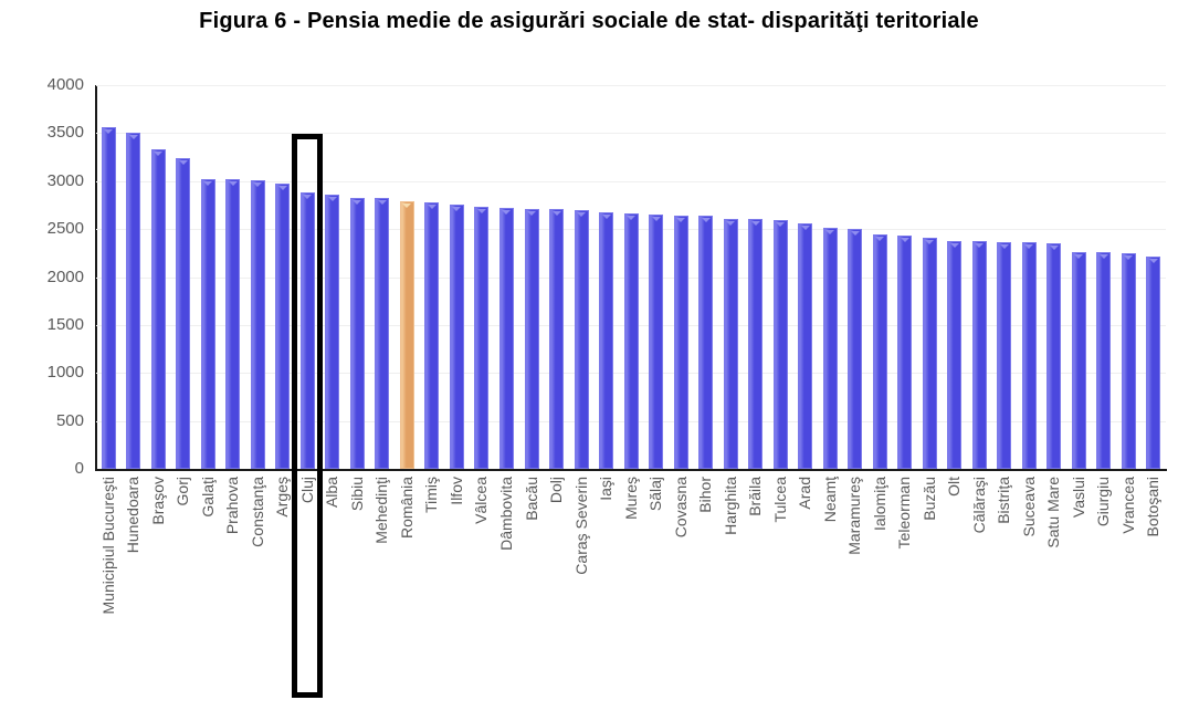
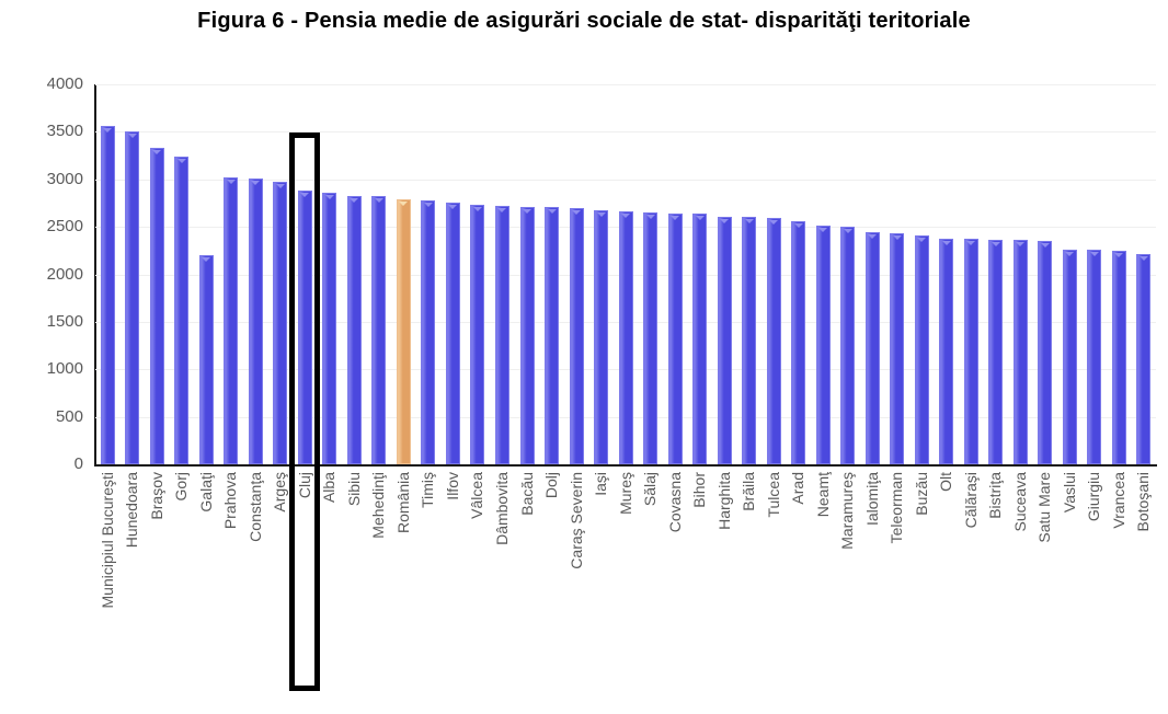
Galaţi: 3000 -> 2200
